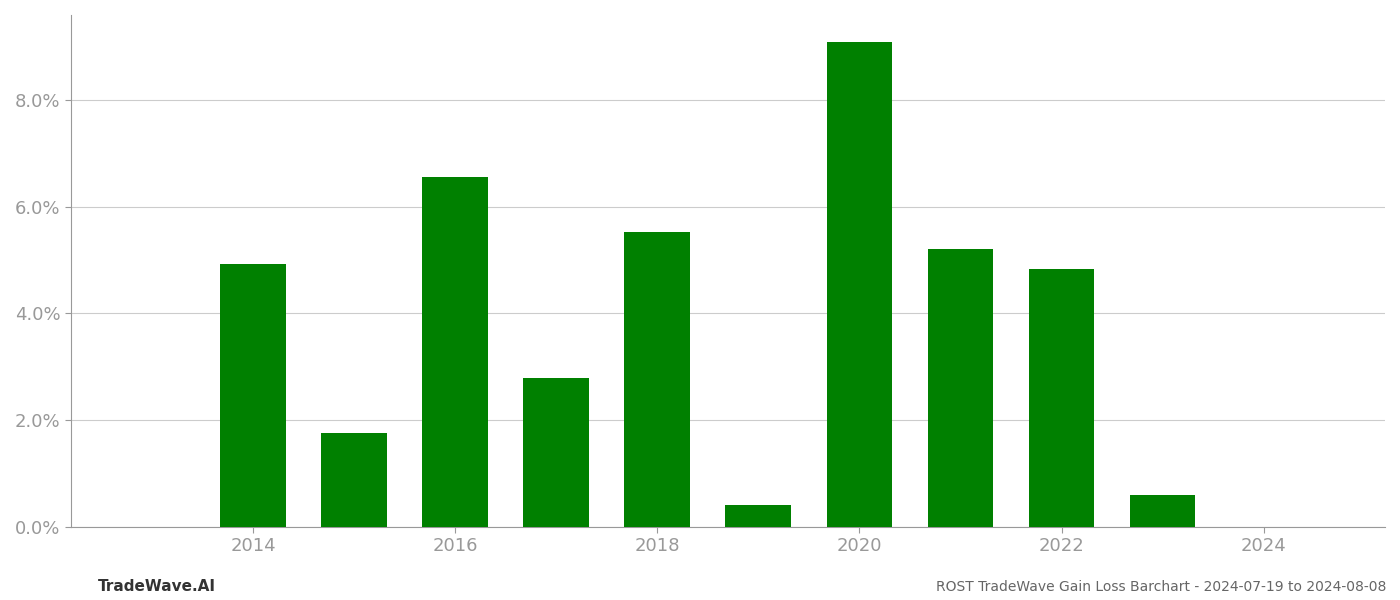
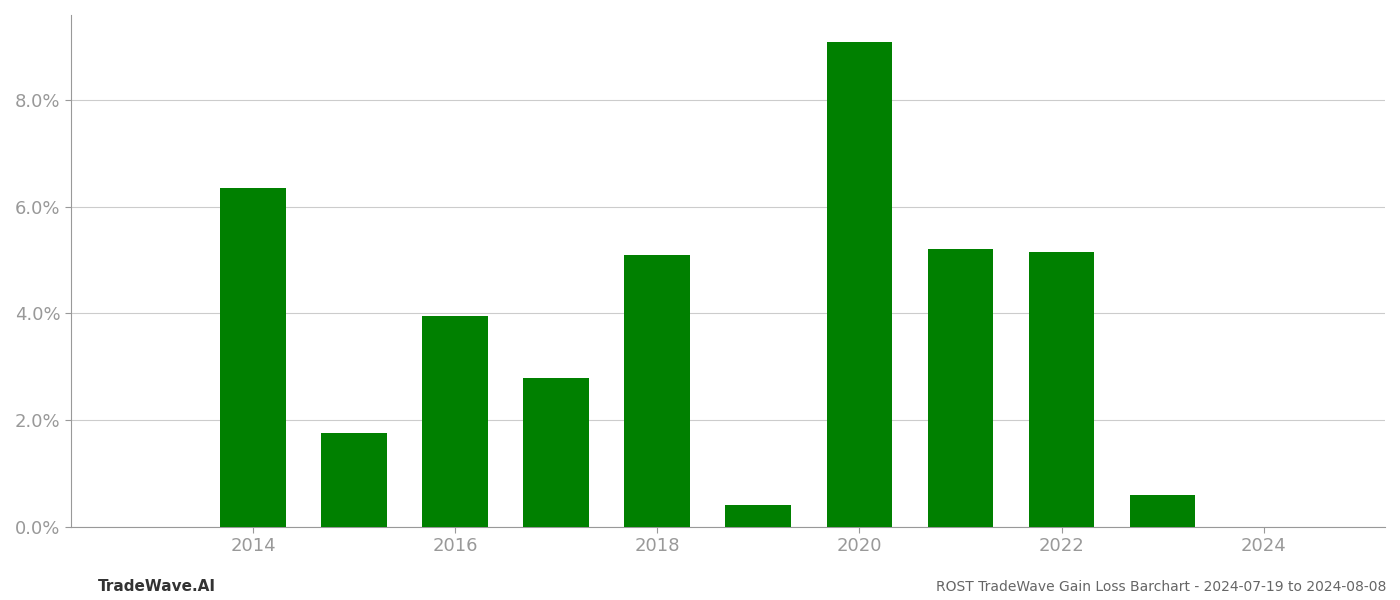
2014: 4.92% -> 6.35%
2016: 6.56% -> 3.95%
2018: 5.52% -> 5.10%
2022: 4.84% -> 5.15%
